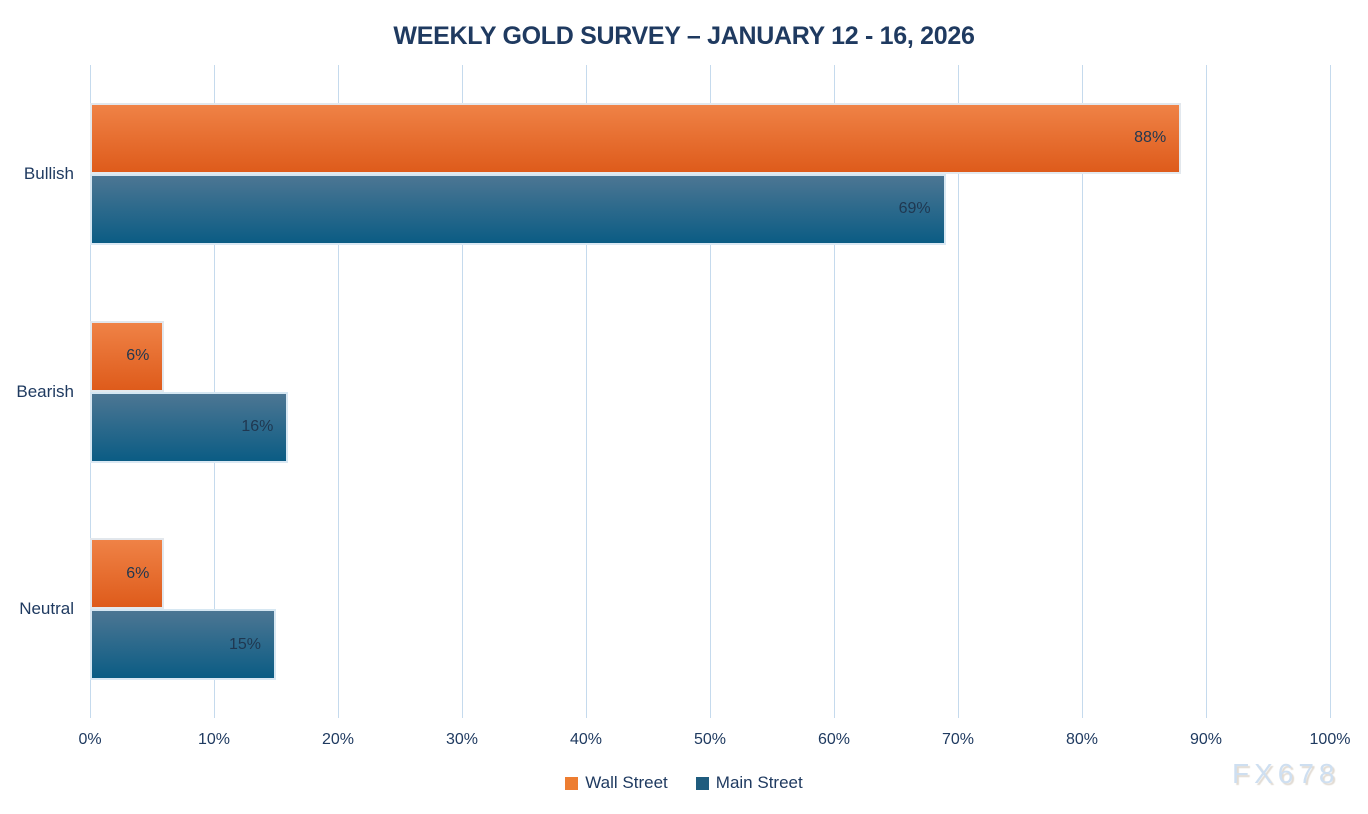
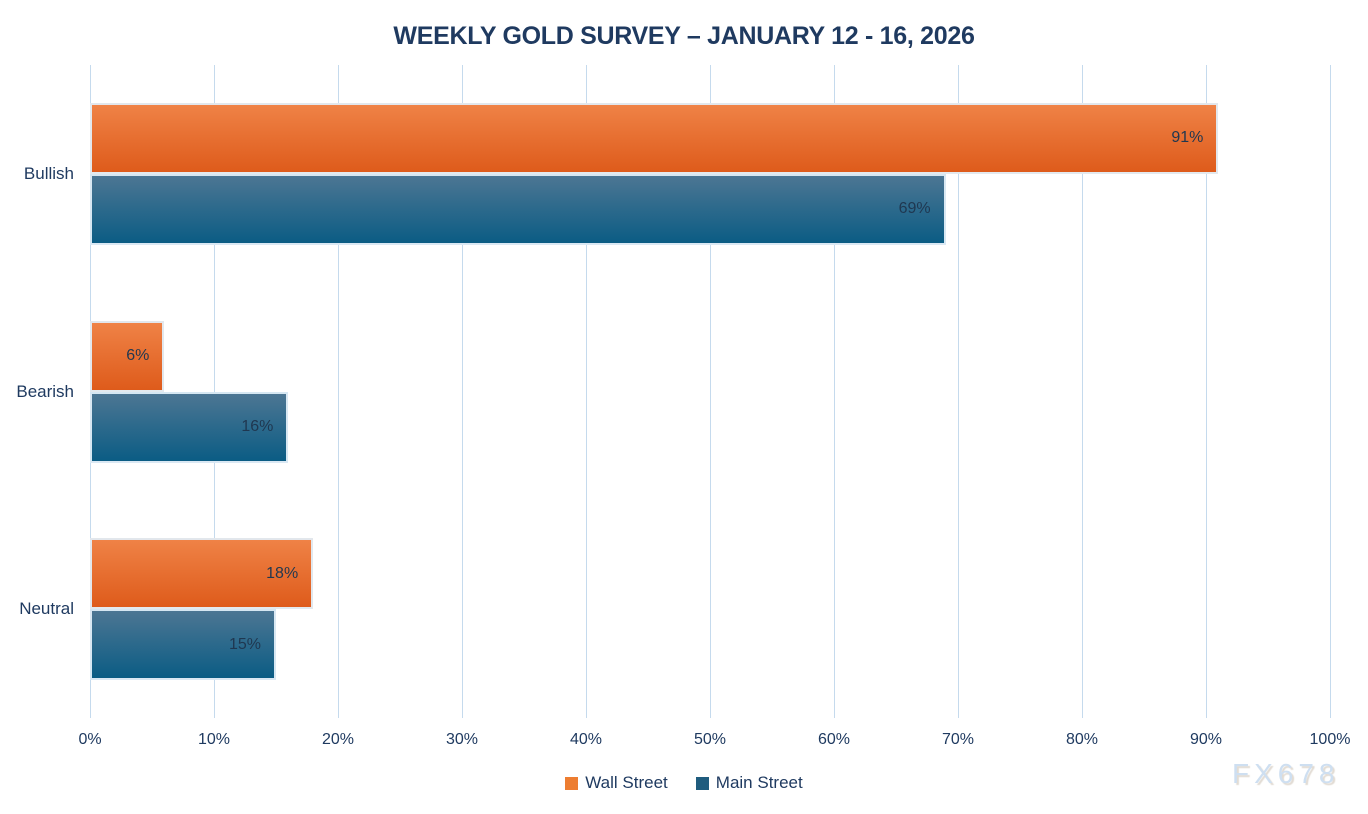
Wall Street/Bullish: 88% -> 91%
Wall Street/Neutral: 6% -> 18%
